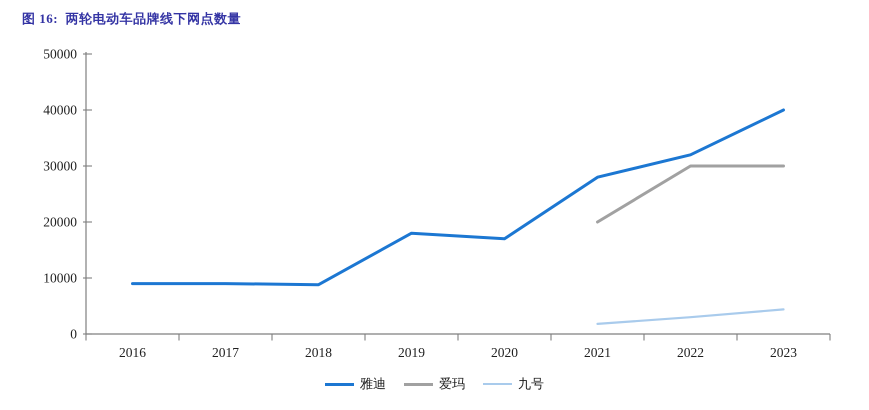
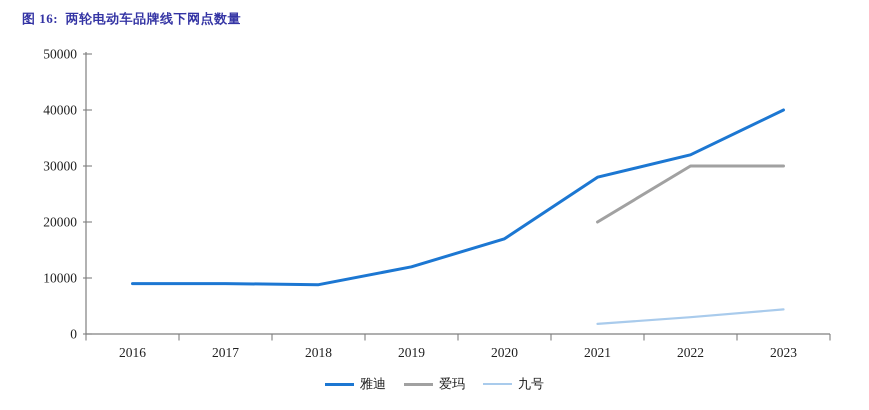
雅迪/2019: 18000 -> 12000
